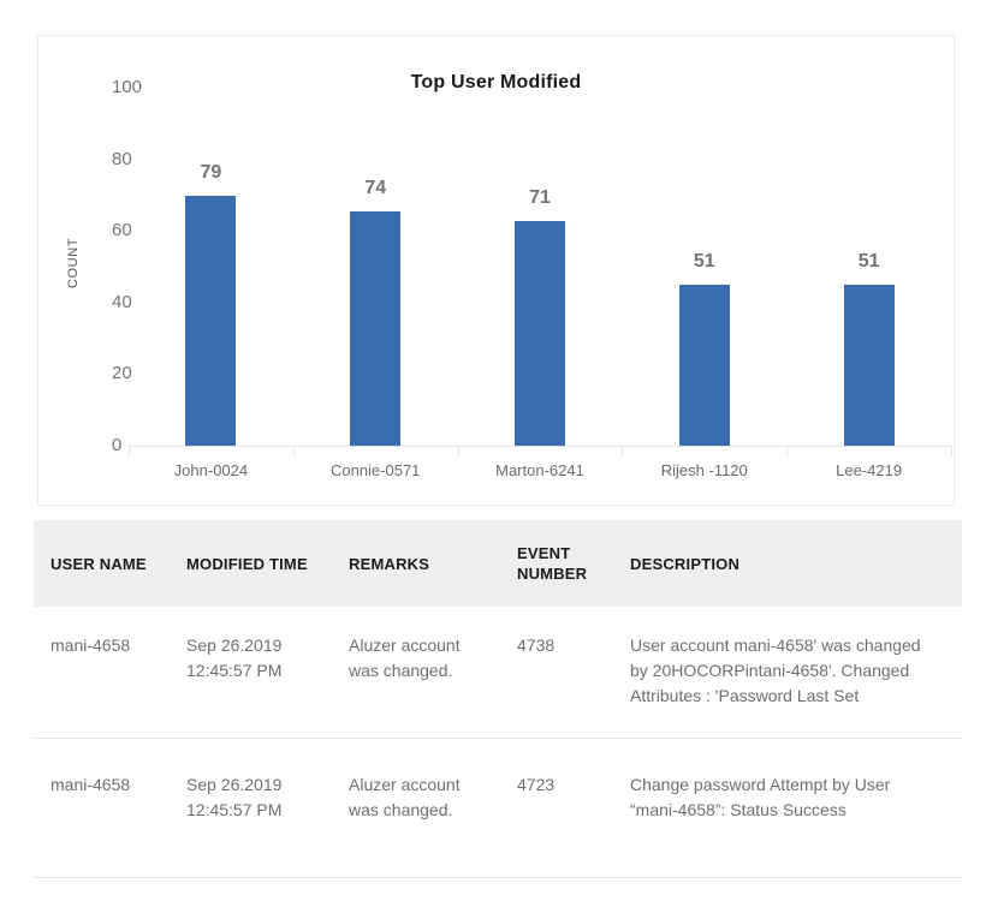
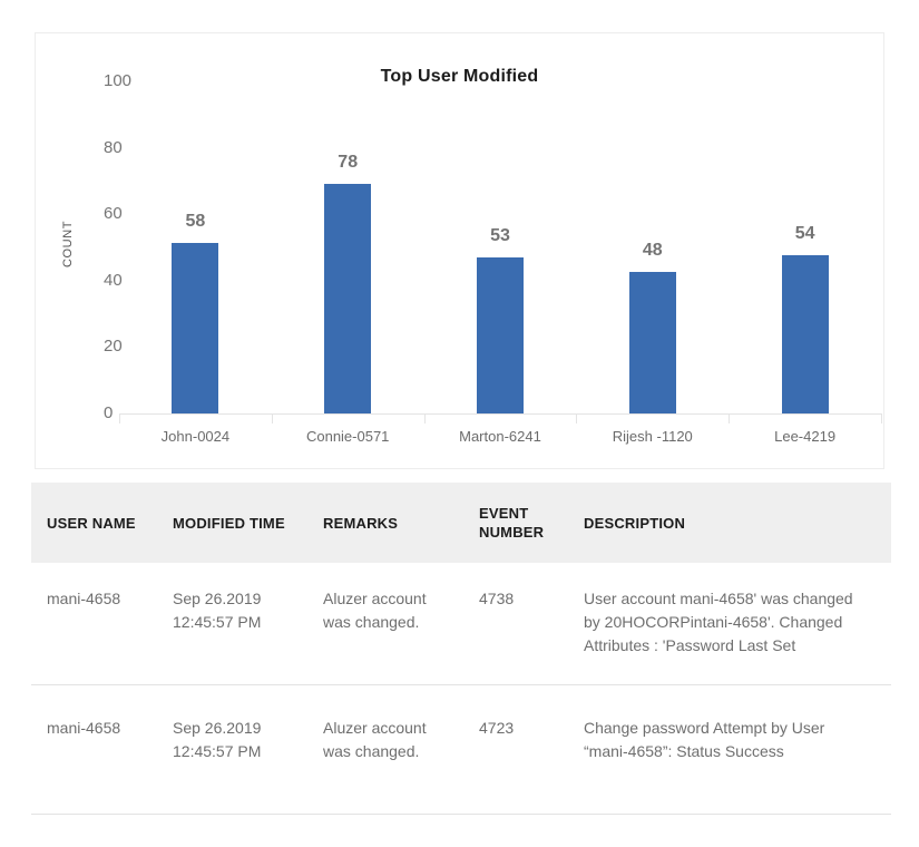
John-0024: 79 -> 58
Connie-0571: 74 -> 78
Marton-6241: 71 -> 53
Rijesh -1120: 51 -> 48
Lee-4219: 51 -> 54
